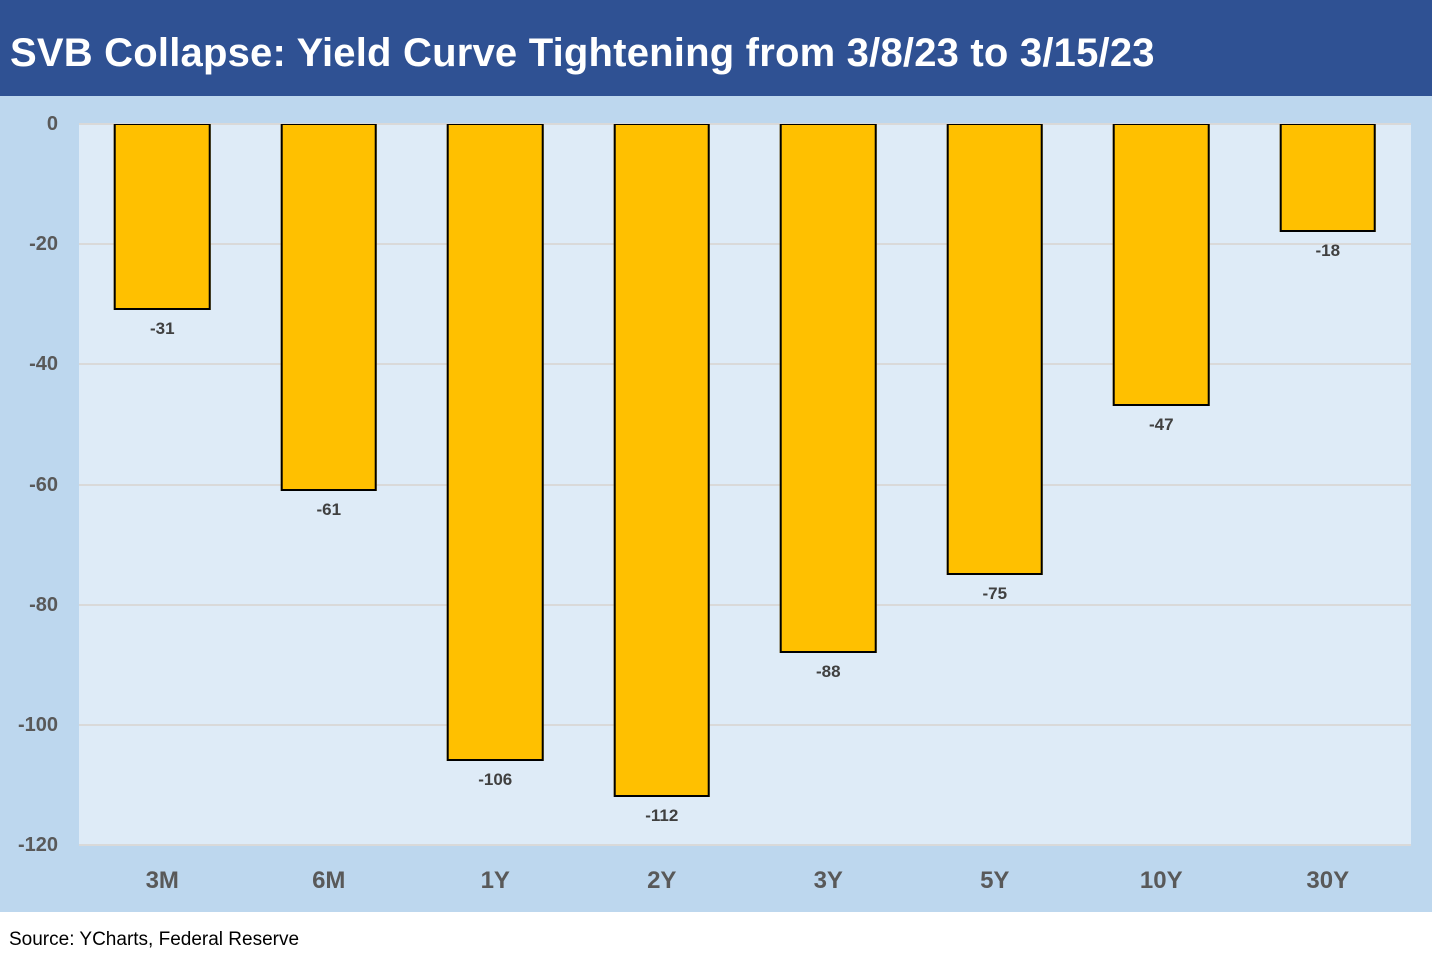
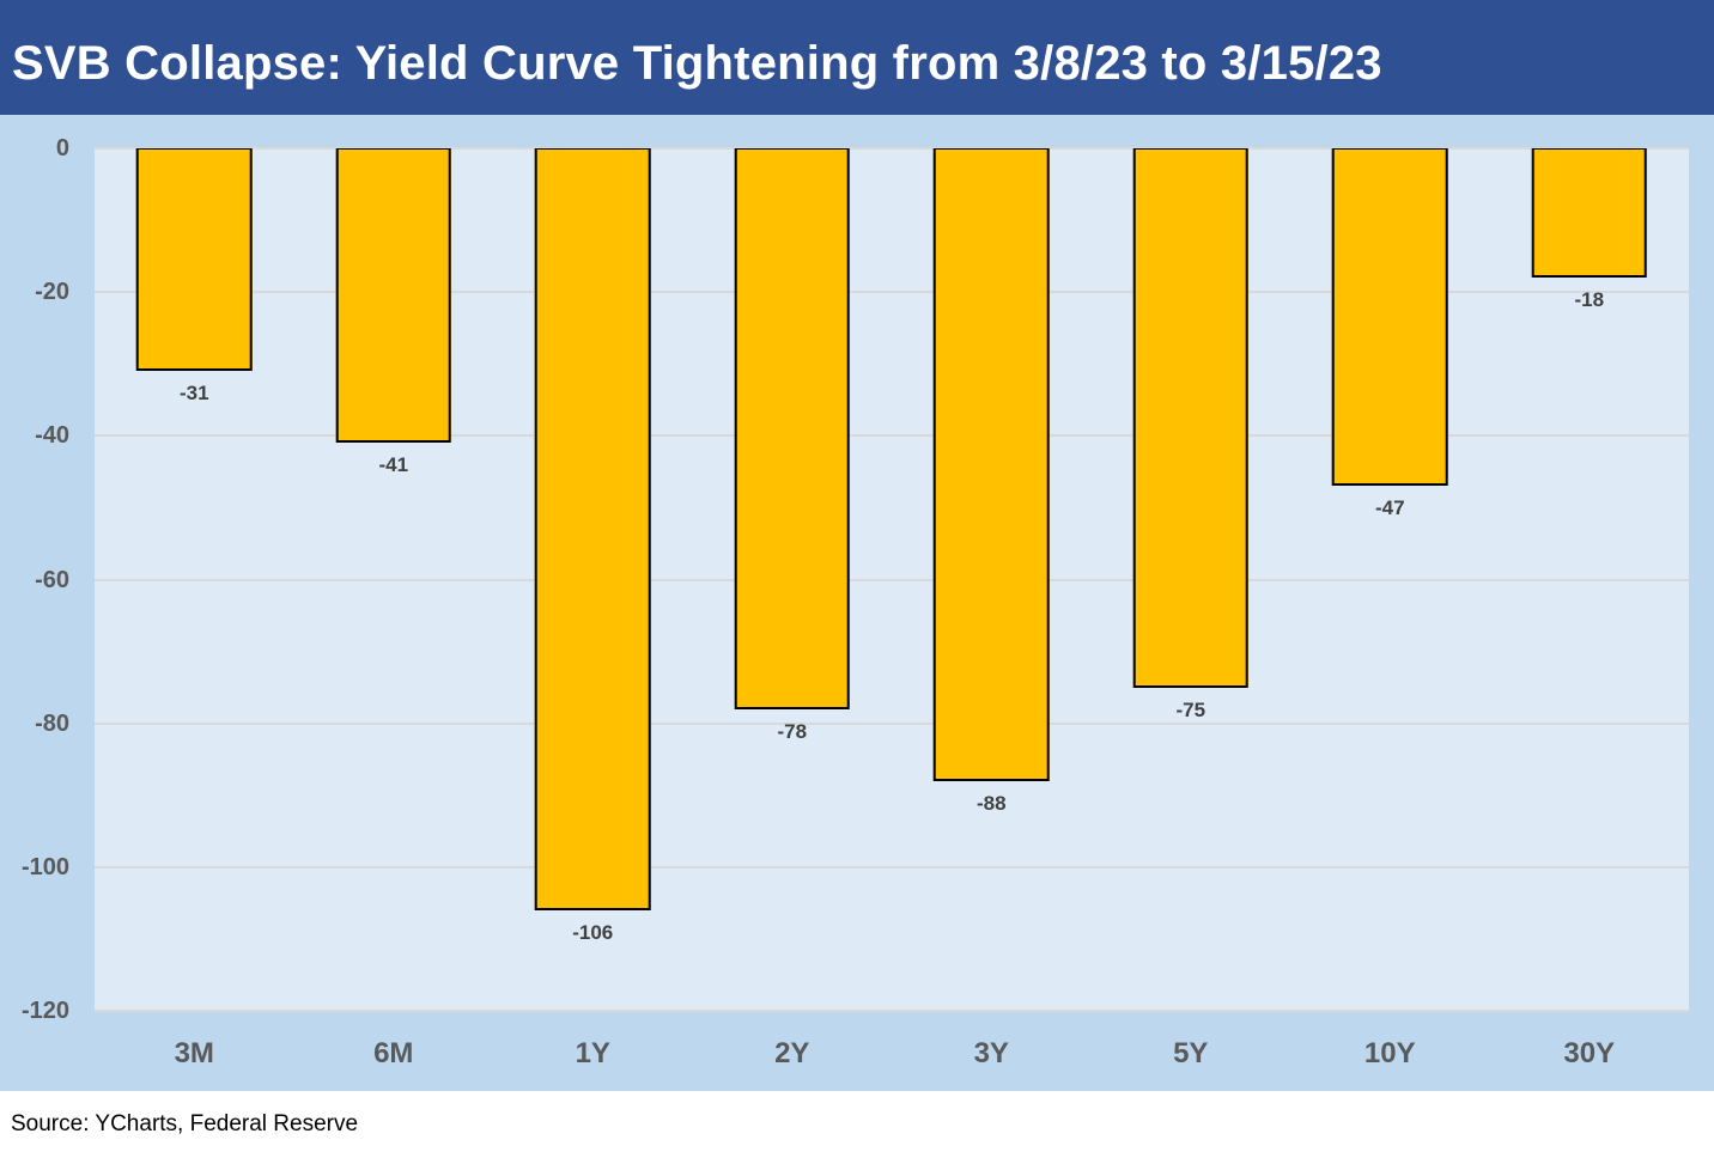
6M: -61 -> -41
2Y: -112 -> -78
